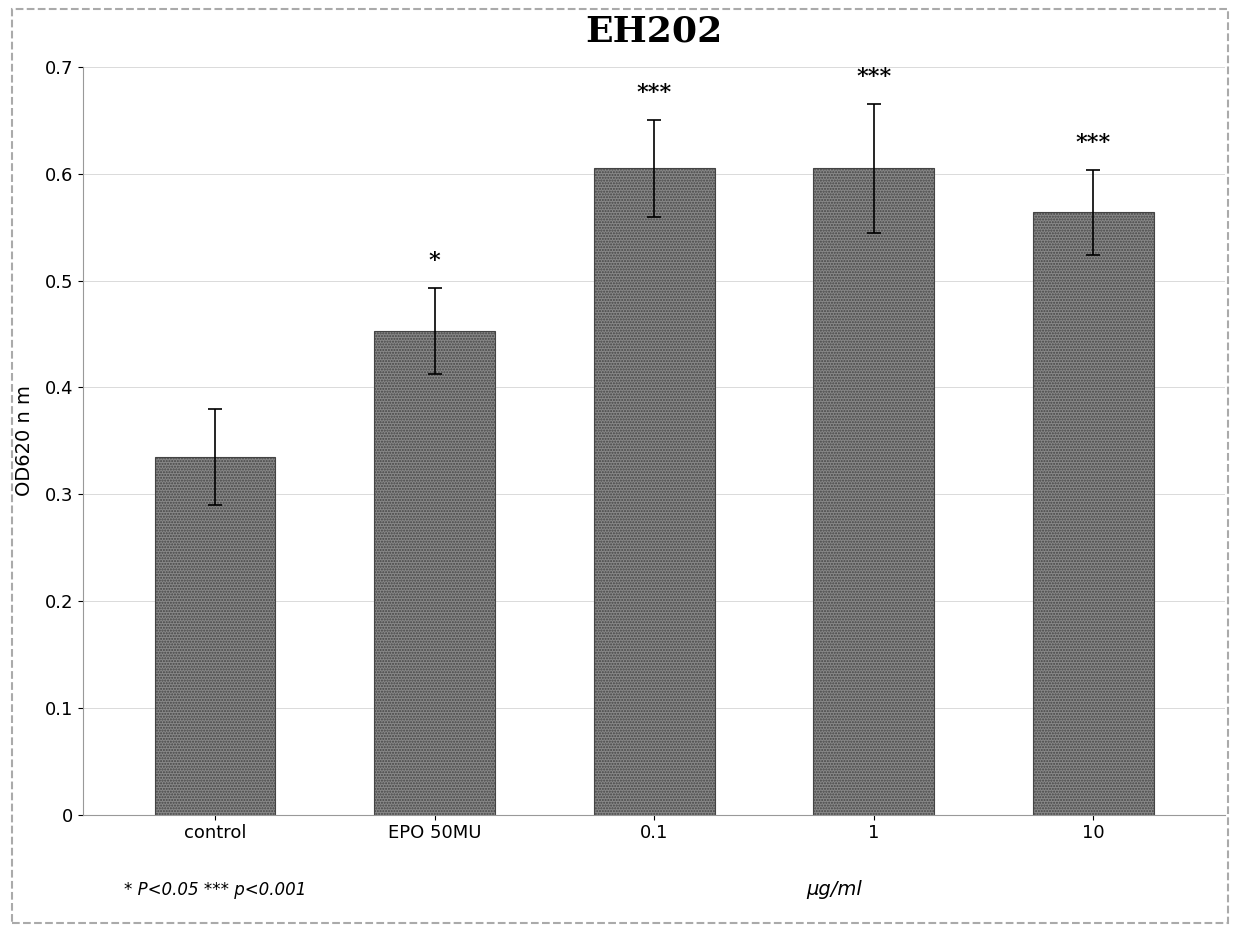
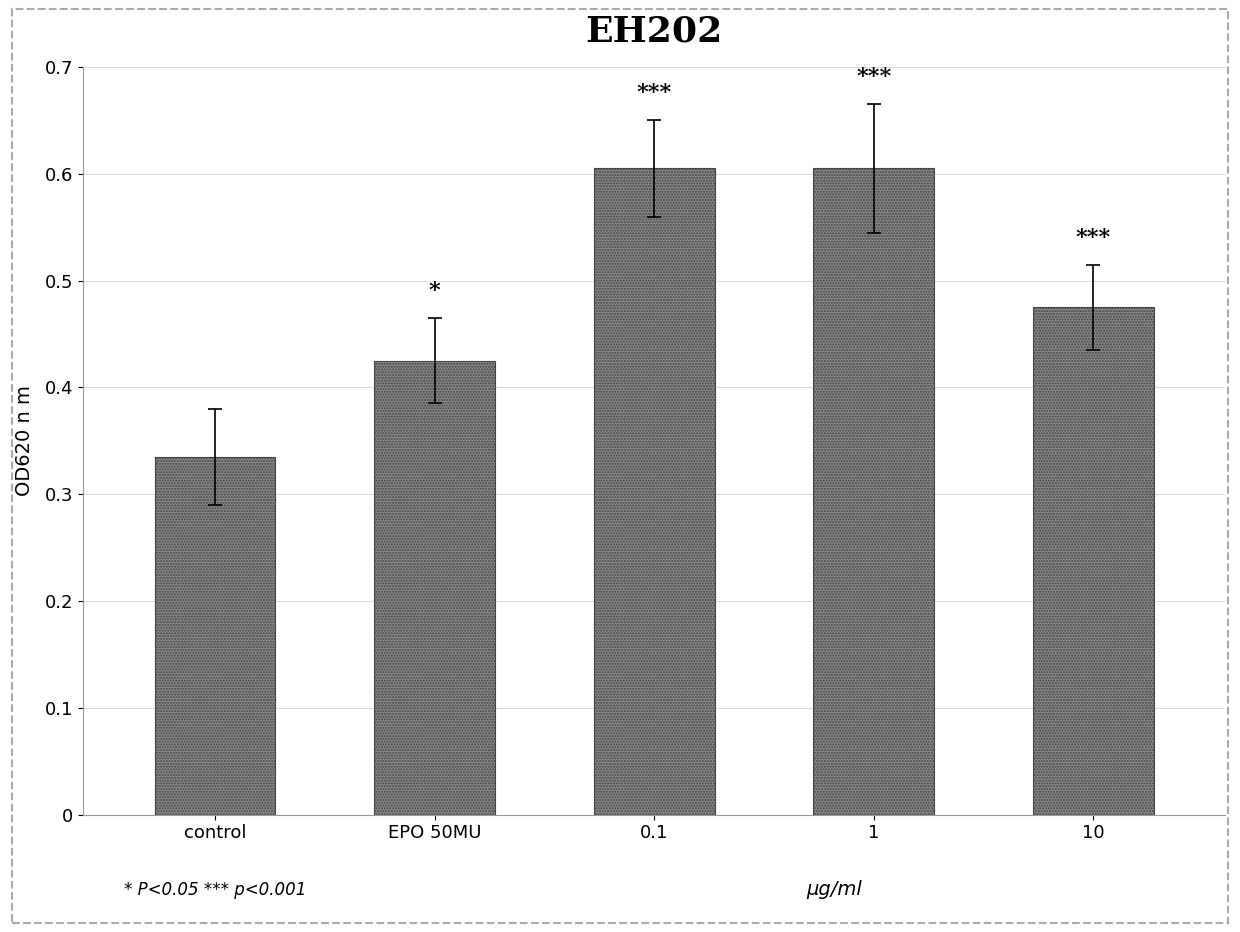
EPO 50MU: 0.453 -> 0.425
10: 0.564 -> 0.475
